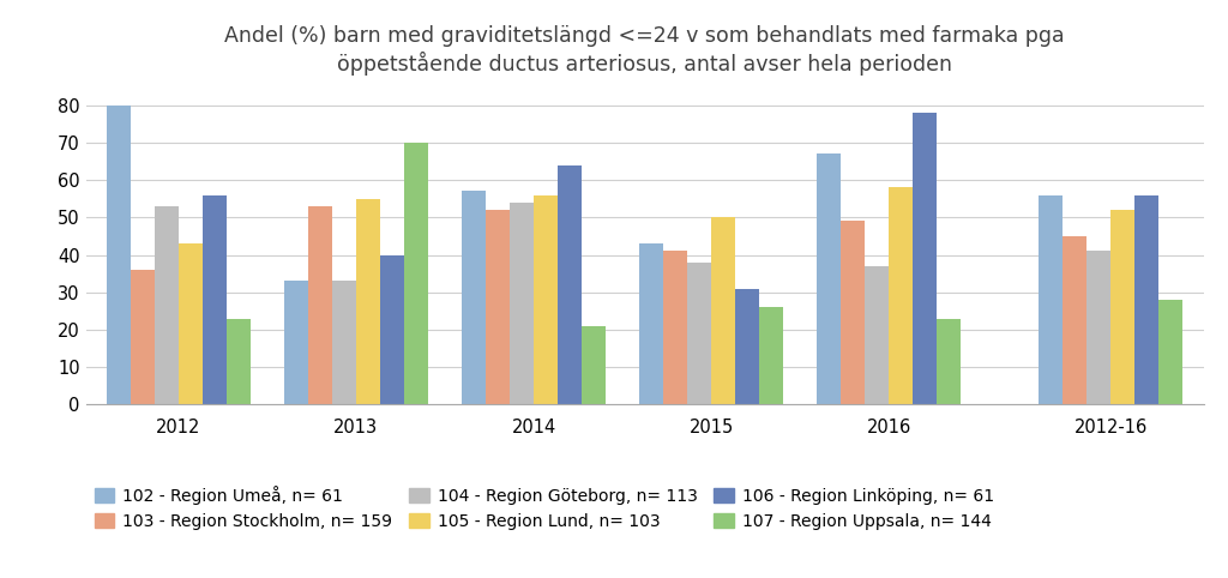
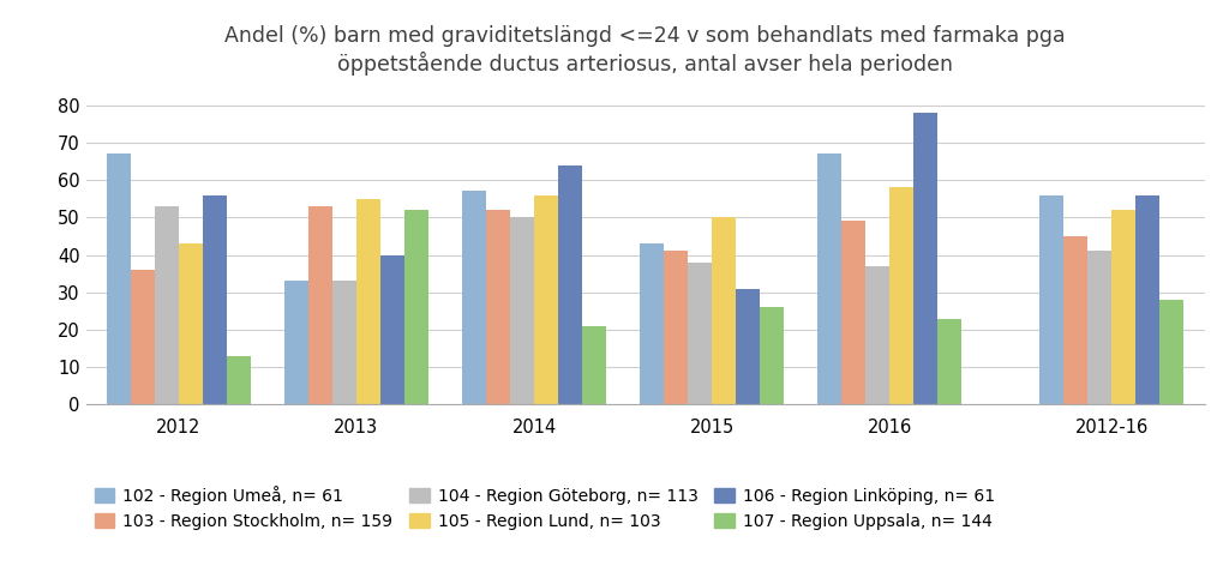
102 - Region Umeå, n= 61/2012: 80 -> 67
107 - Region Uppsala, n= 144/2012: 23 -> 13
107 - Region Uppsala, n= 144/2013: 70 -> 52
104 - Region Göteborg, n= 113/2014: 54 -> 50
